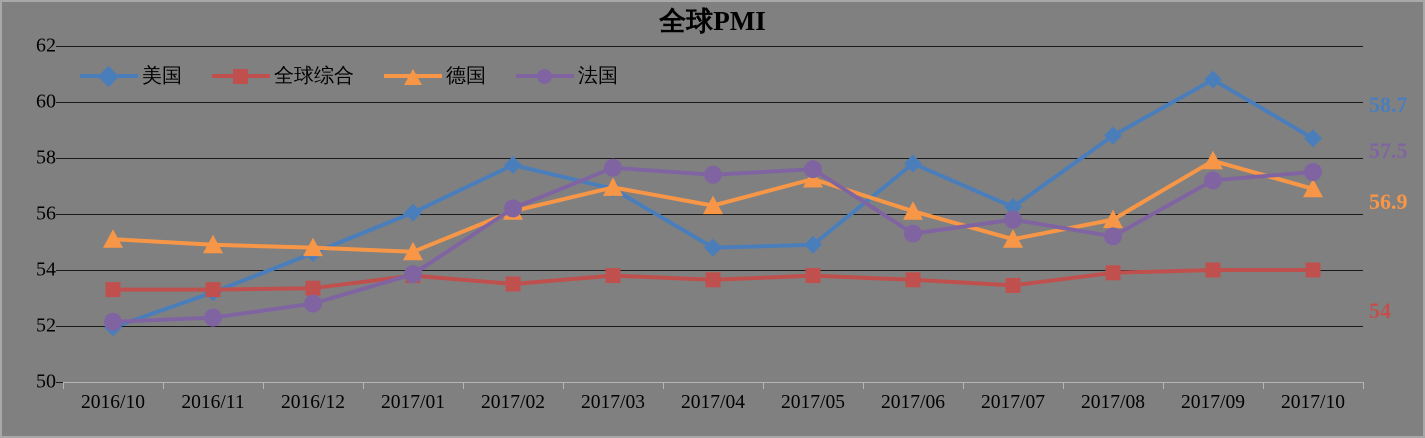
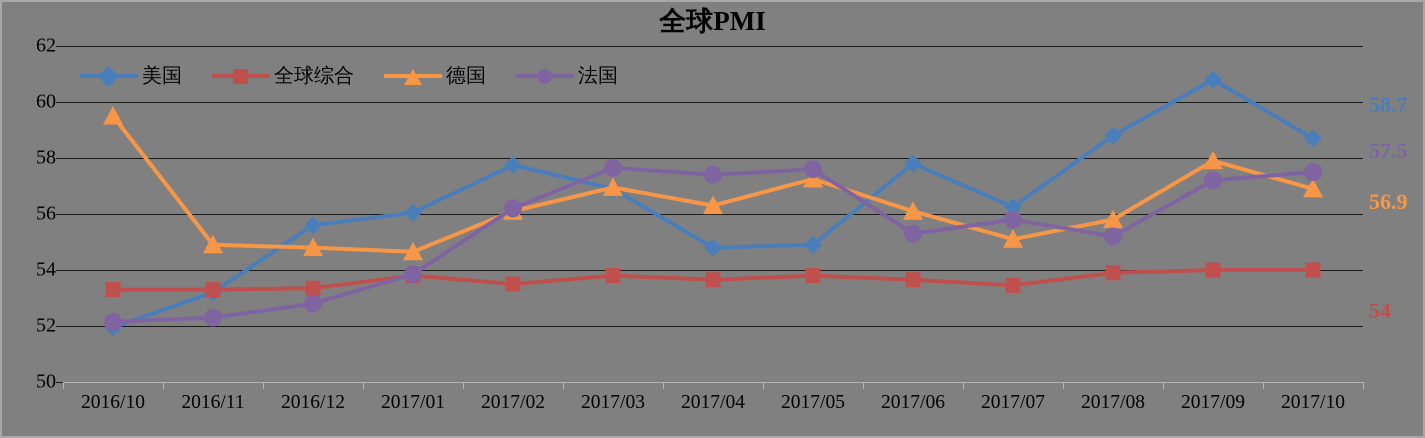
德国/2016/10: 55.1 -> 59.5
美国/2016/12: 54.6 -> 55.6
